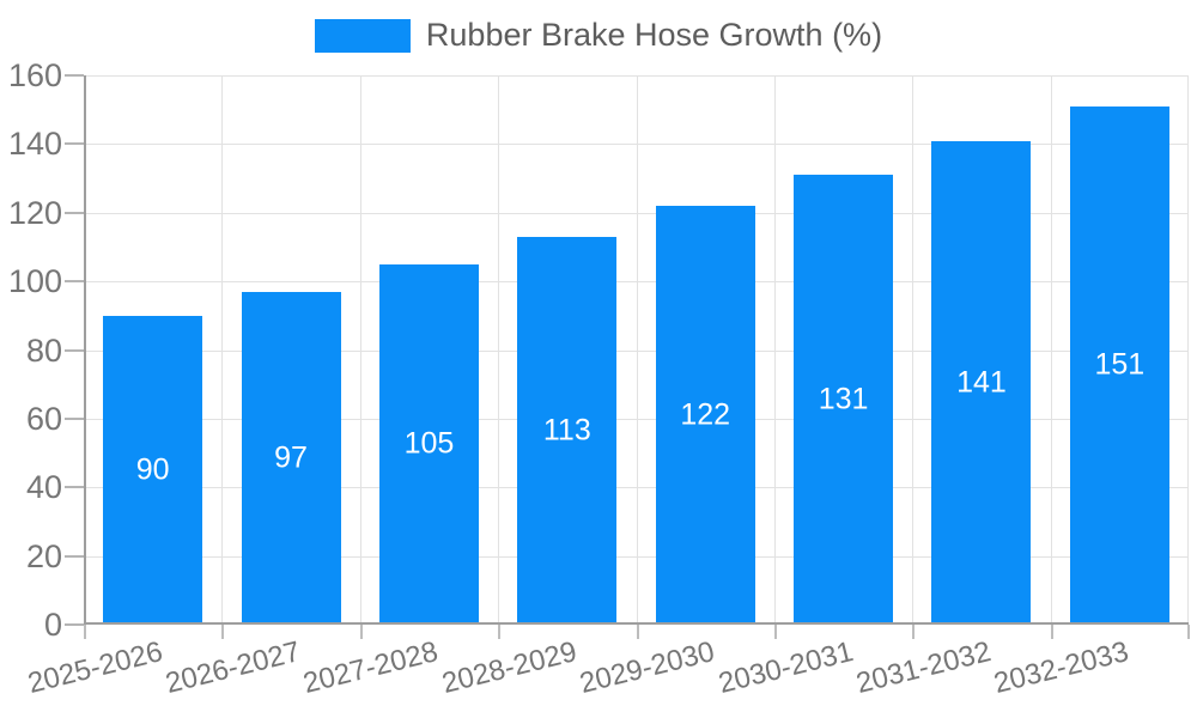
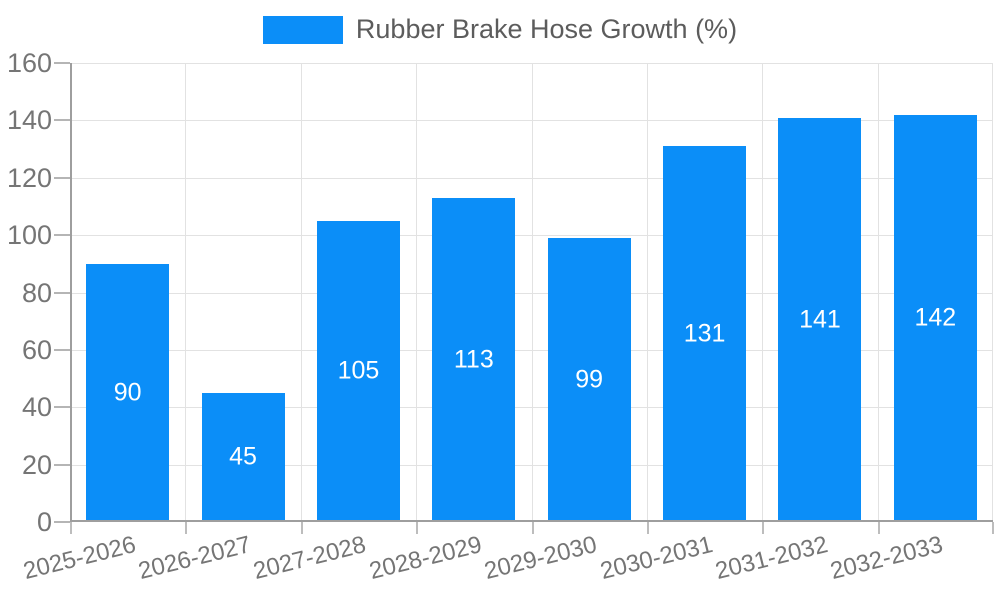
2026-2027: 97 -> 45
2029-2030: 122 -> 99
2032-2033: 151 -> 142
